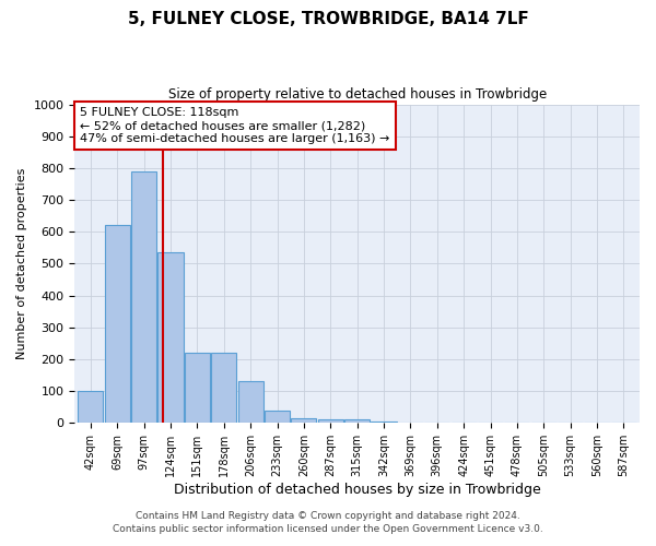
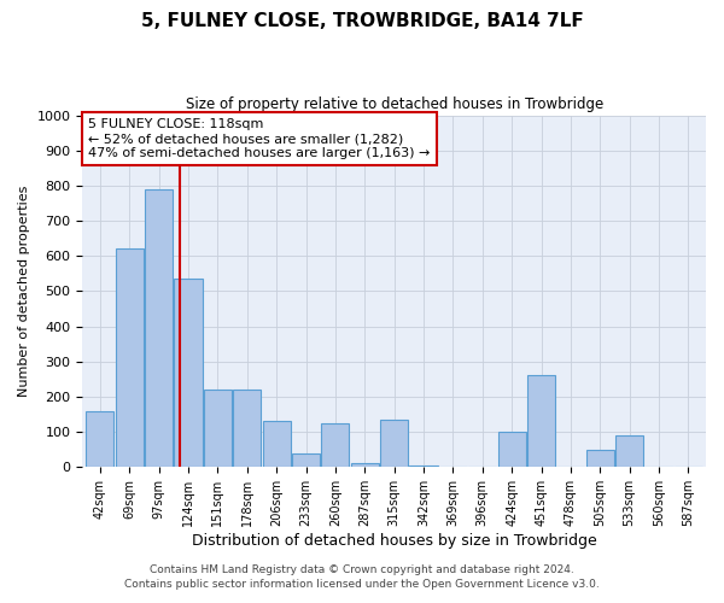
42sqm: 100 -> 160
260sqm: 15 -> 125
315sqm: 10 -> 135
424sqm: 2 -> 100
451sqm: 2 -> 260
505sqm: 2 -> 50
533sqm: 2 -> 90
